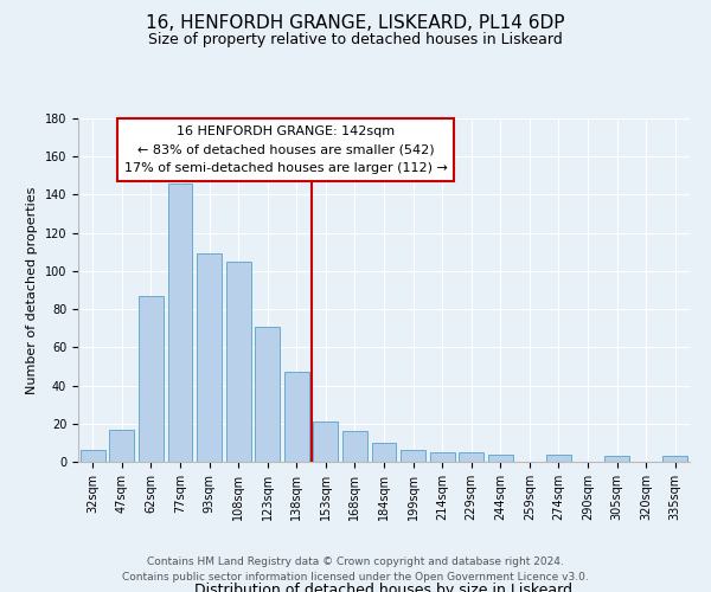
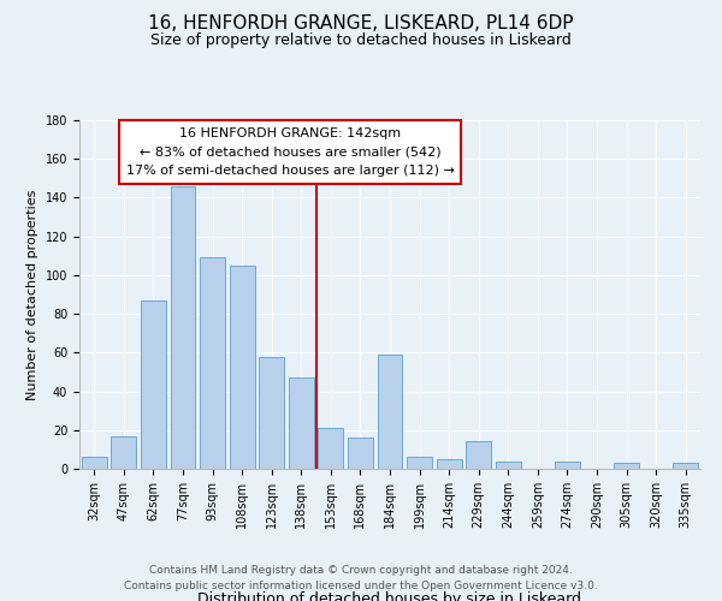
123sqm: 71 -> 58
184sqm: 10 -> 59
229sqm: 5 -> 14
